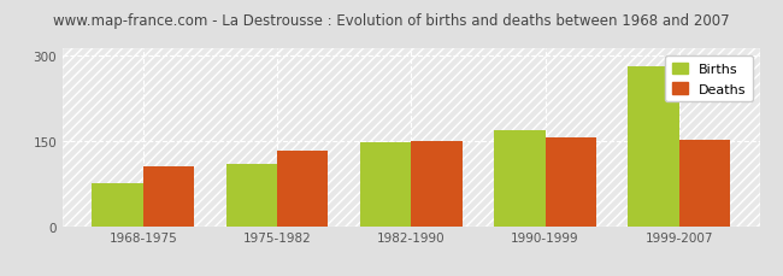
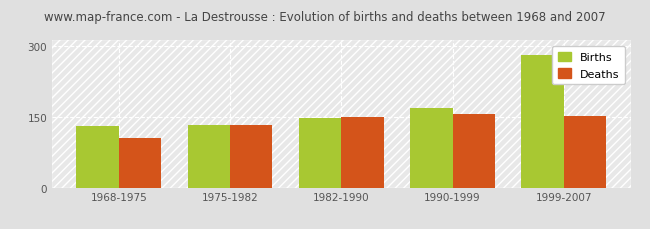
Births/1968-1975: 75 -> 130
Births/1975-1982: 110 -> 133
